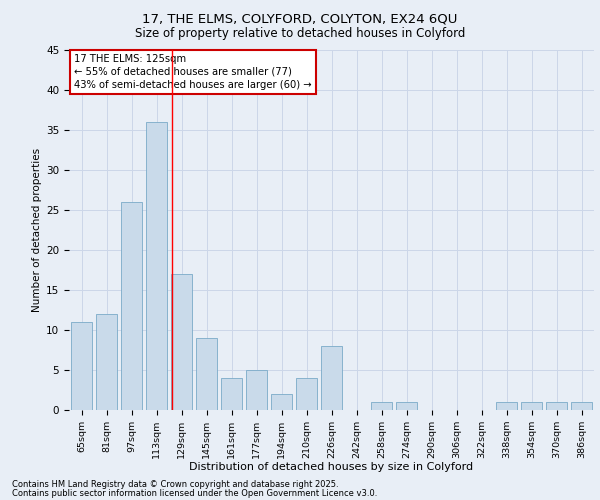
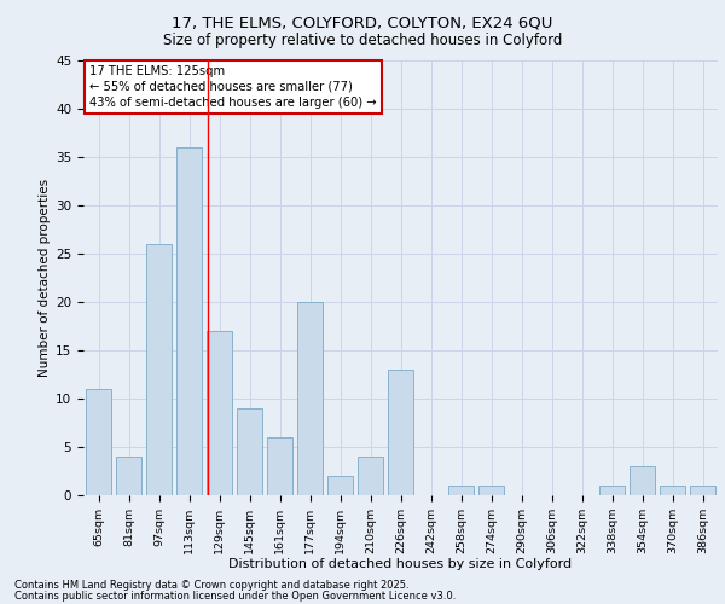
81sqm: 12 -> 4
161sqm: 4 -> 6
177sqm: 5 -> 20
226sqm: 8 -> 13
354sqm: 1 -> 3
